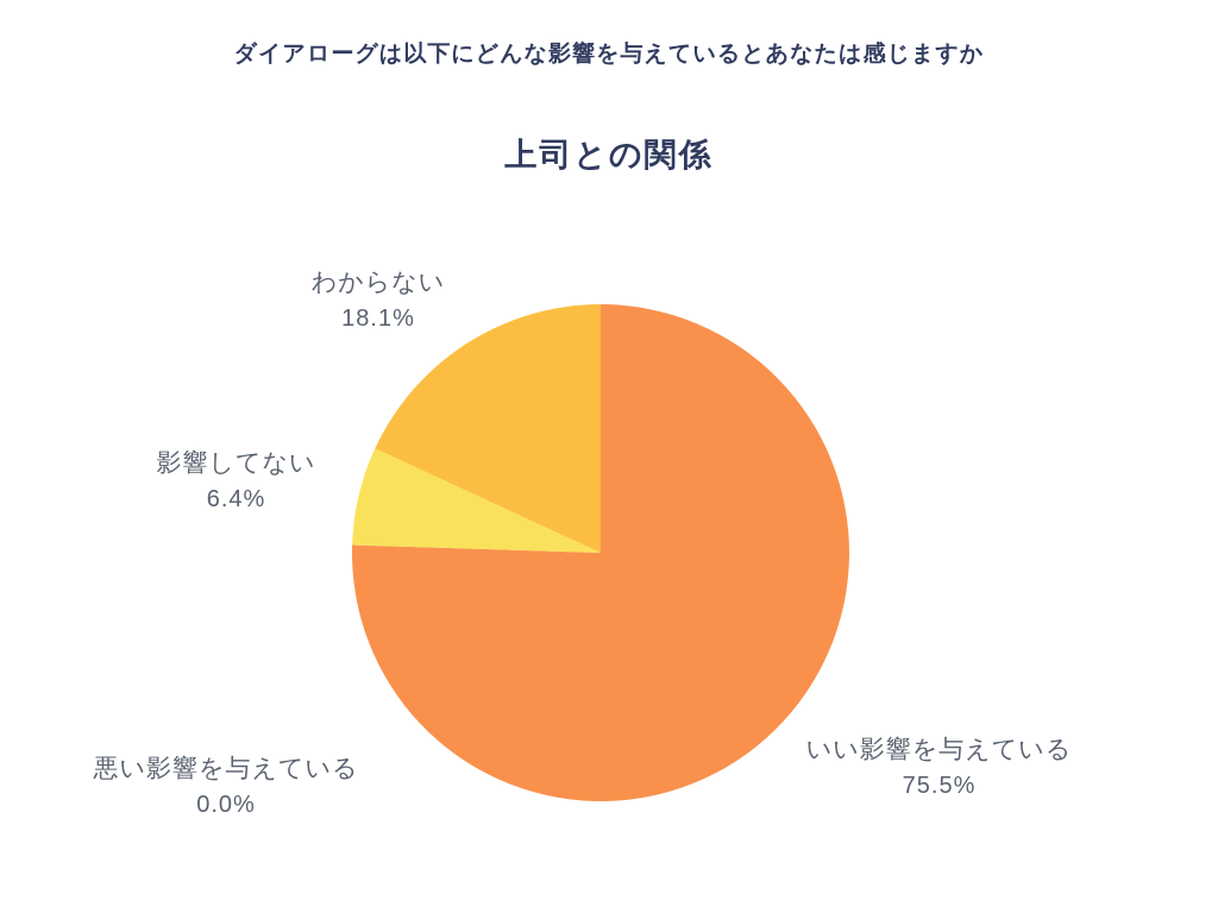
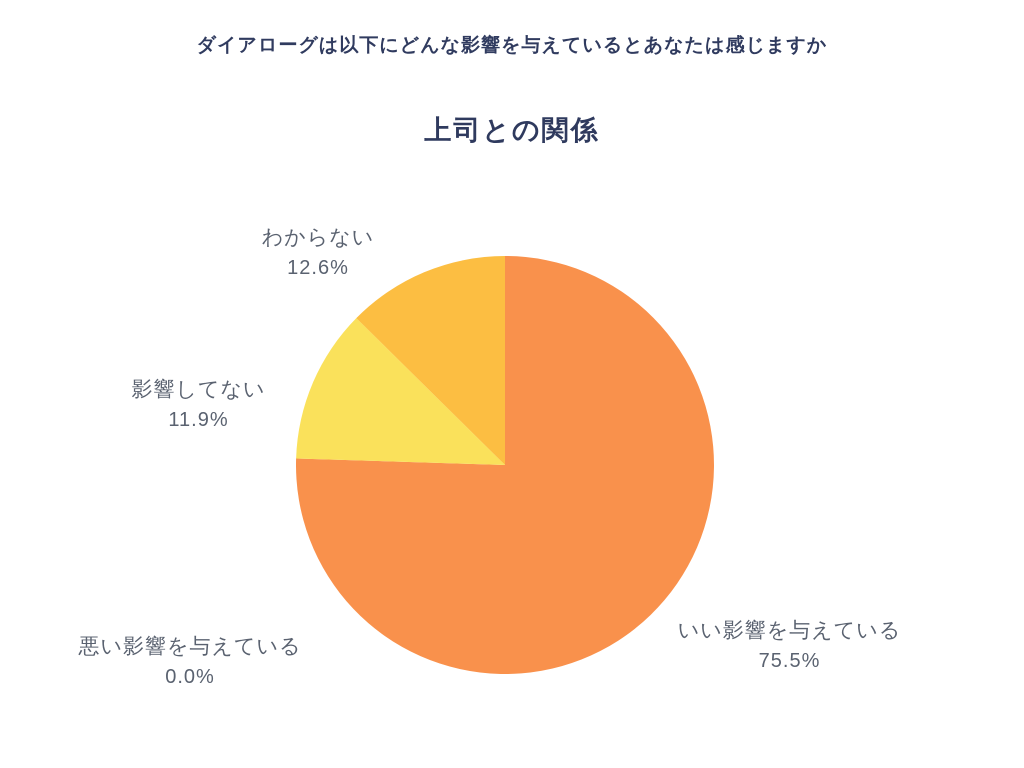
影響してない: 6.4% -> 11.9%
わからない: 18.1% -> 12.6%
